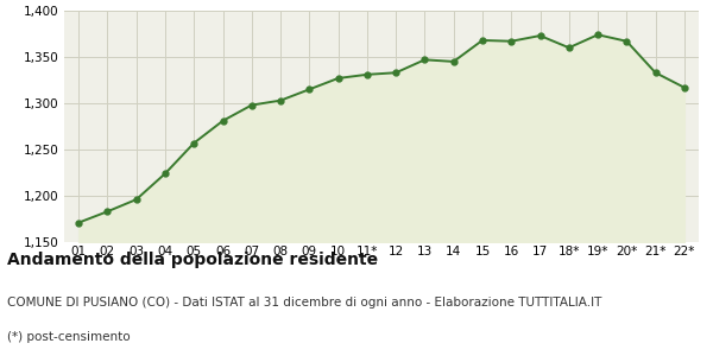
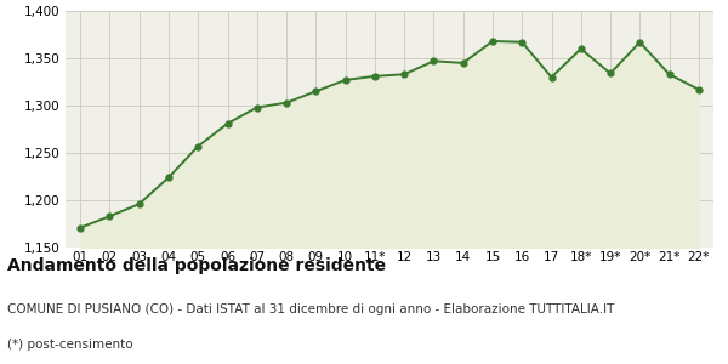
17: 1,373 -> 1,330
19*: 1,374 -> 1,334
